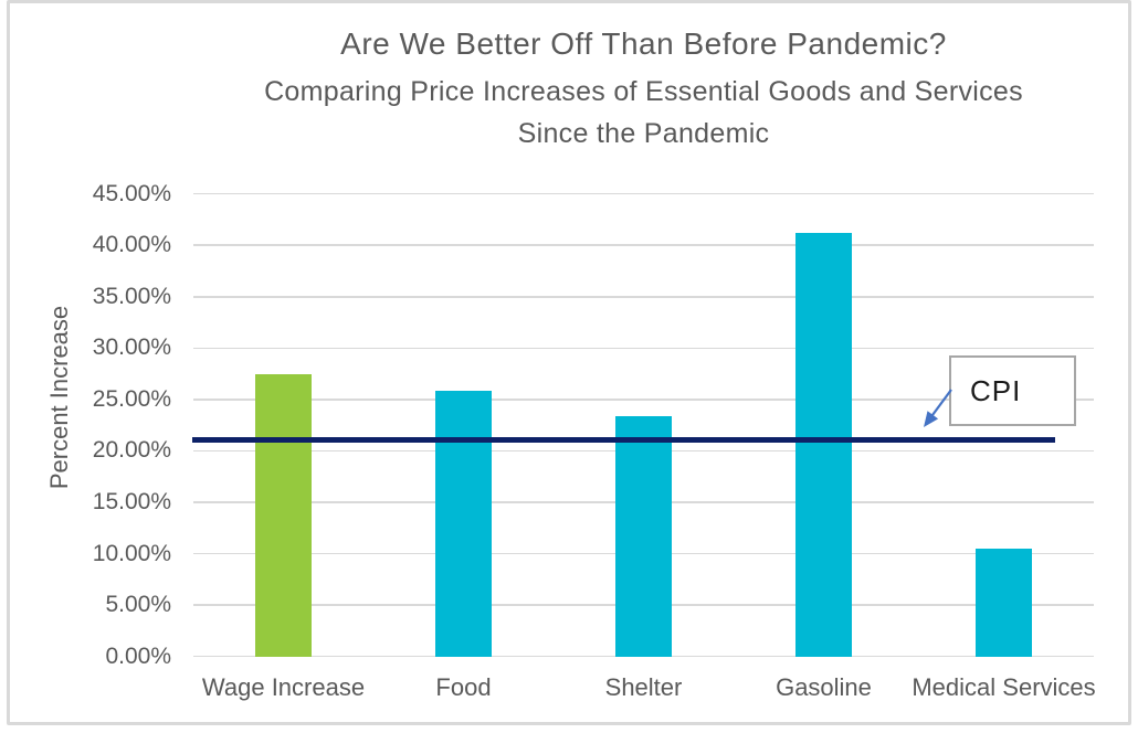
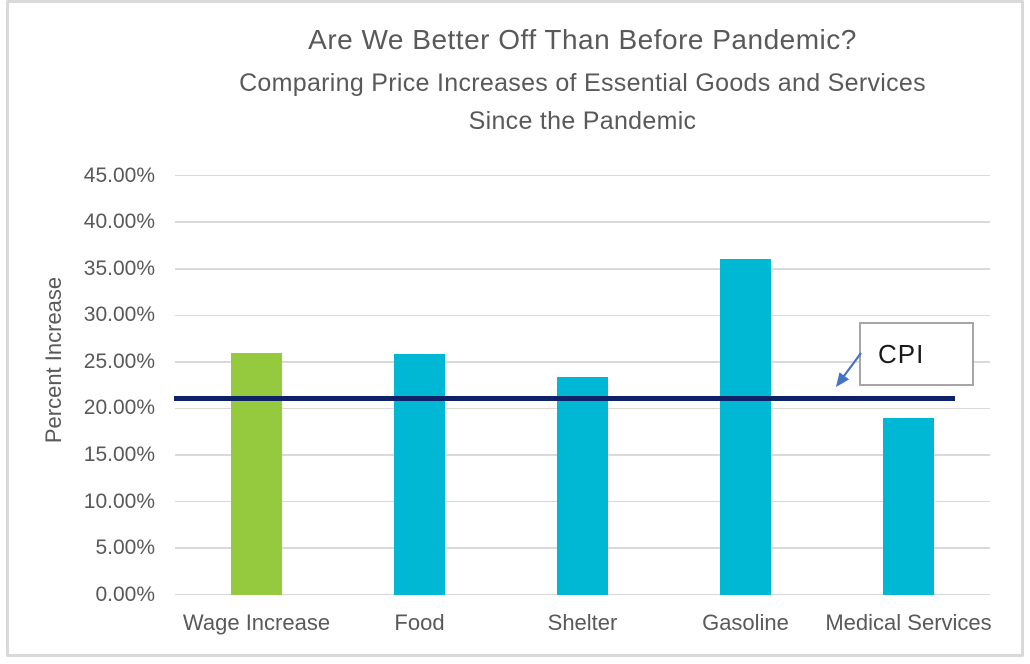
Wage Increase: 28% -> 26%
Gasoline: 41% -> 36%
Medical Services: 10% -> 19%
